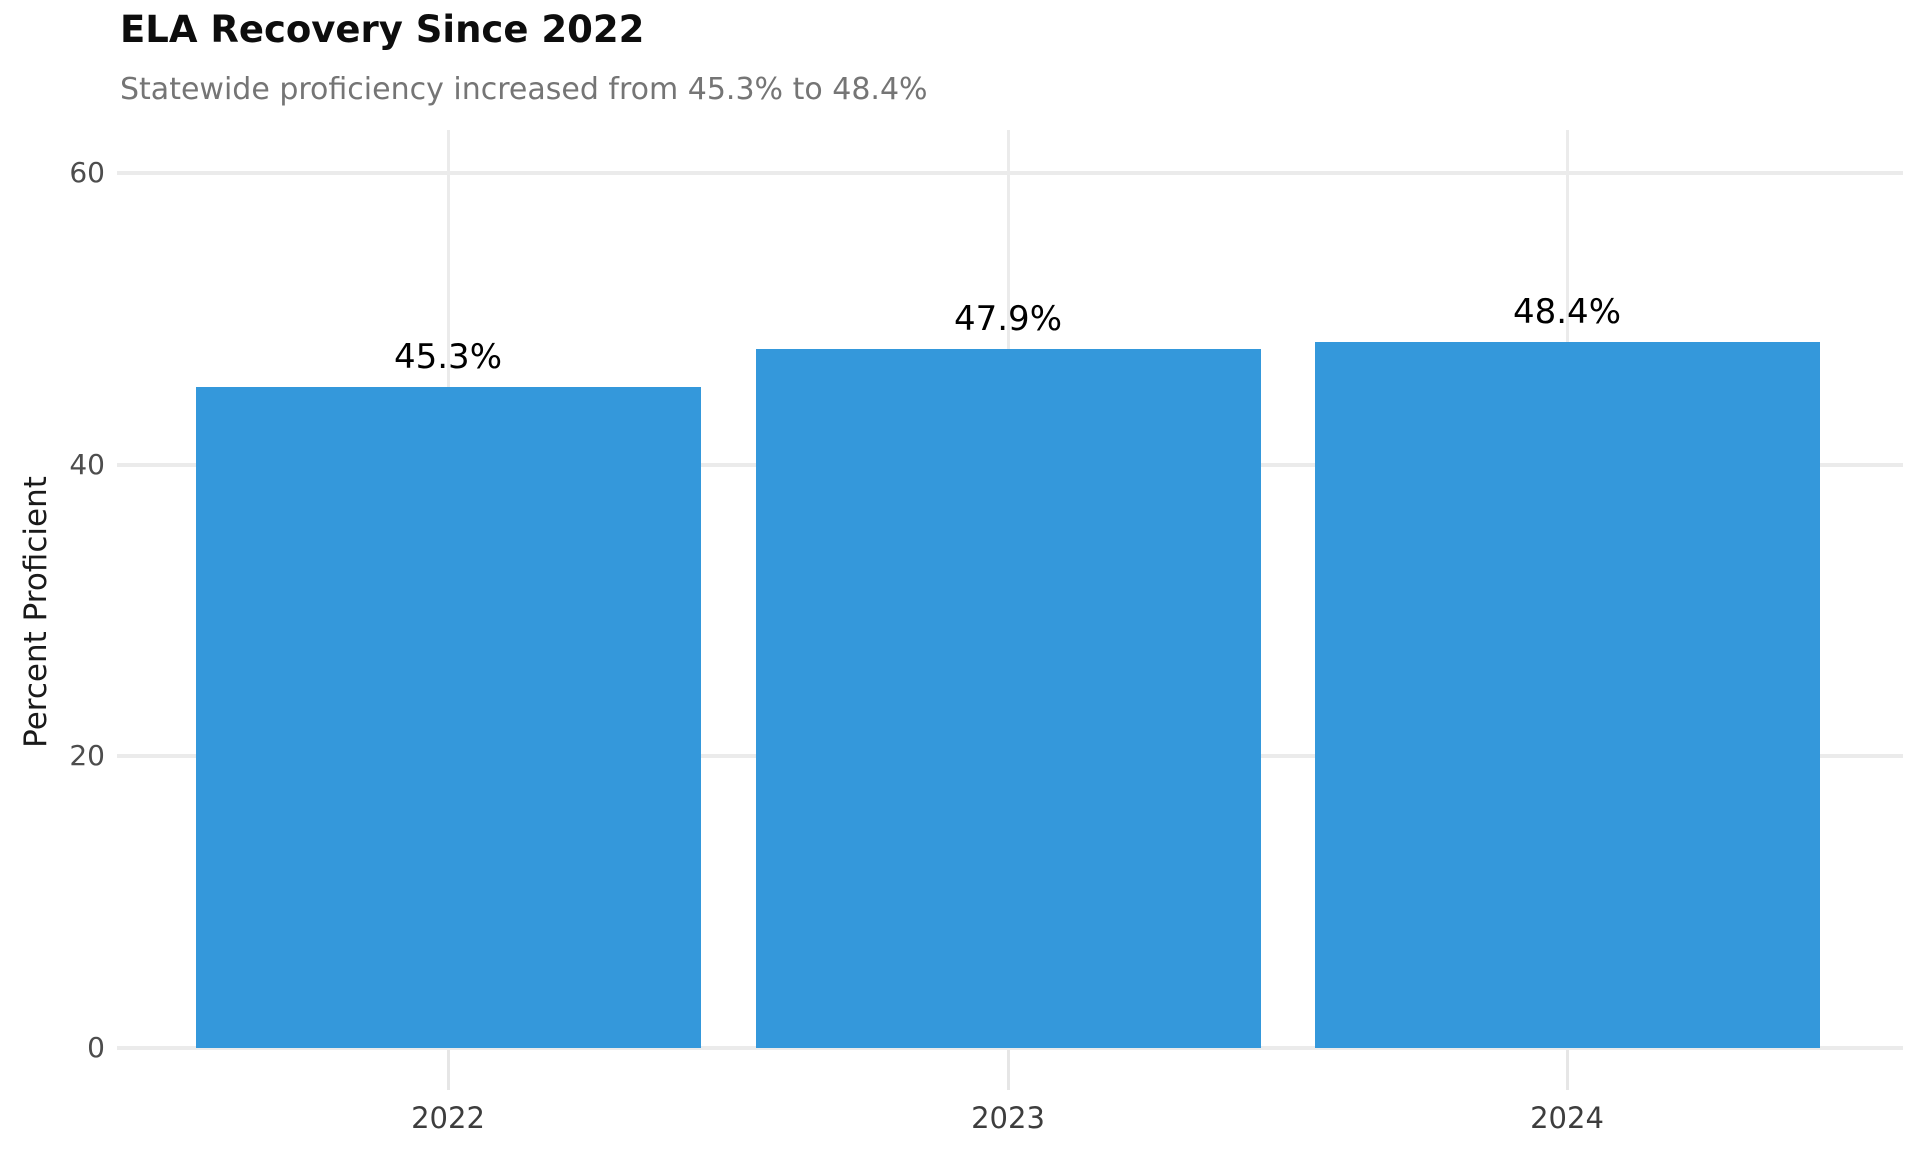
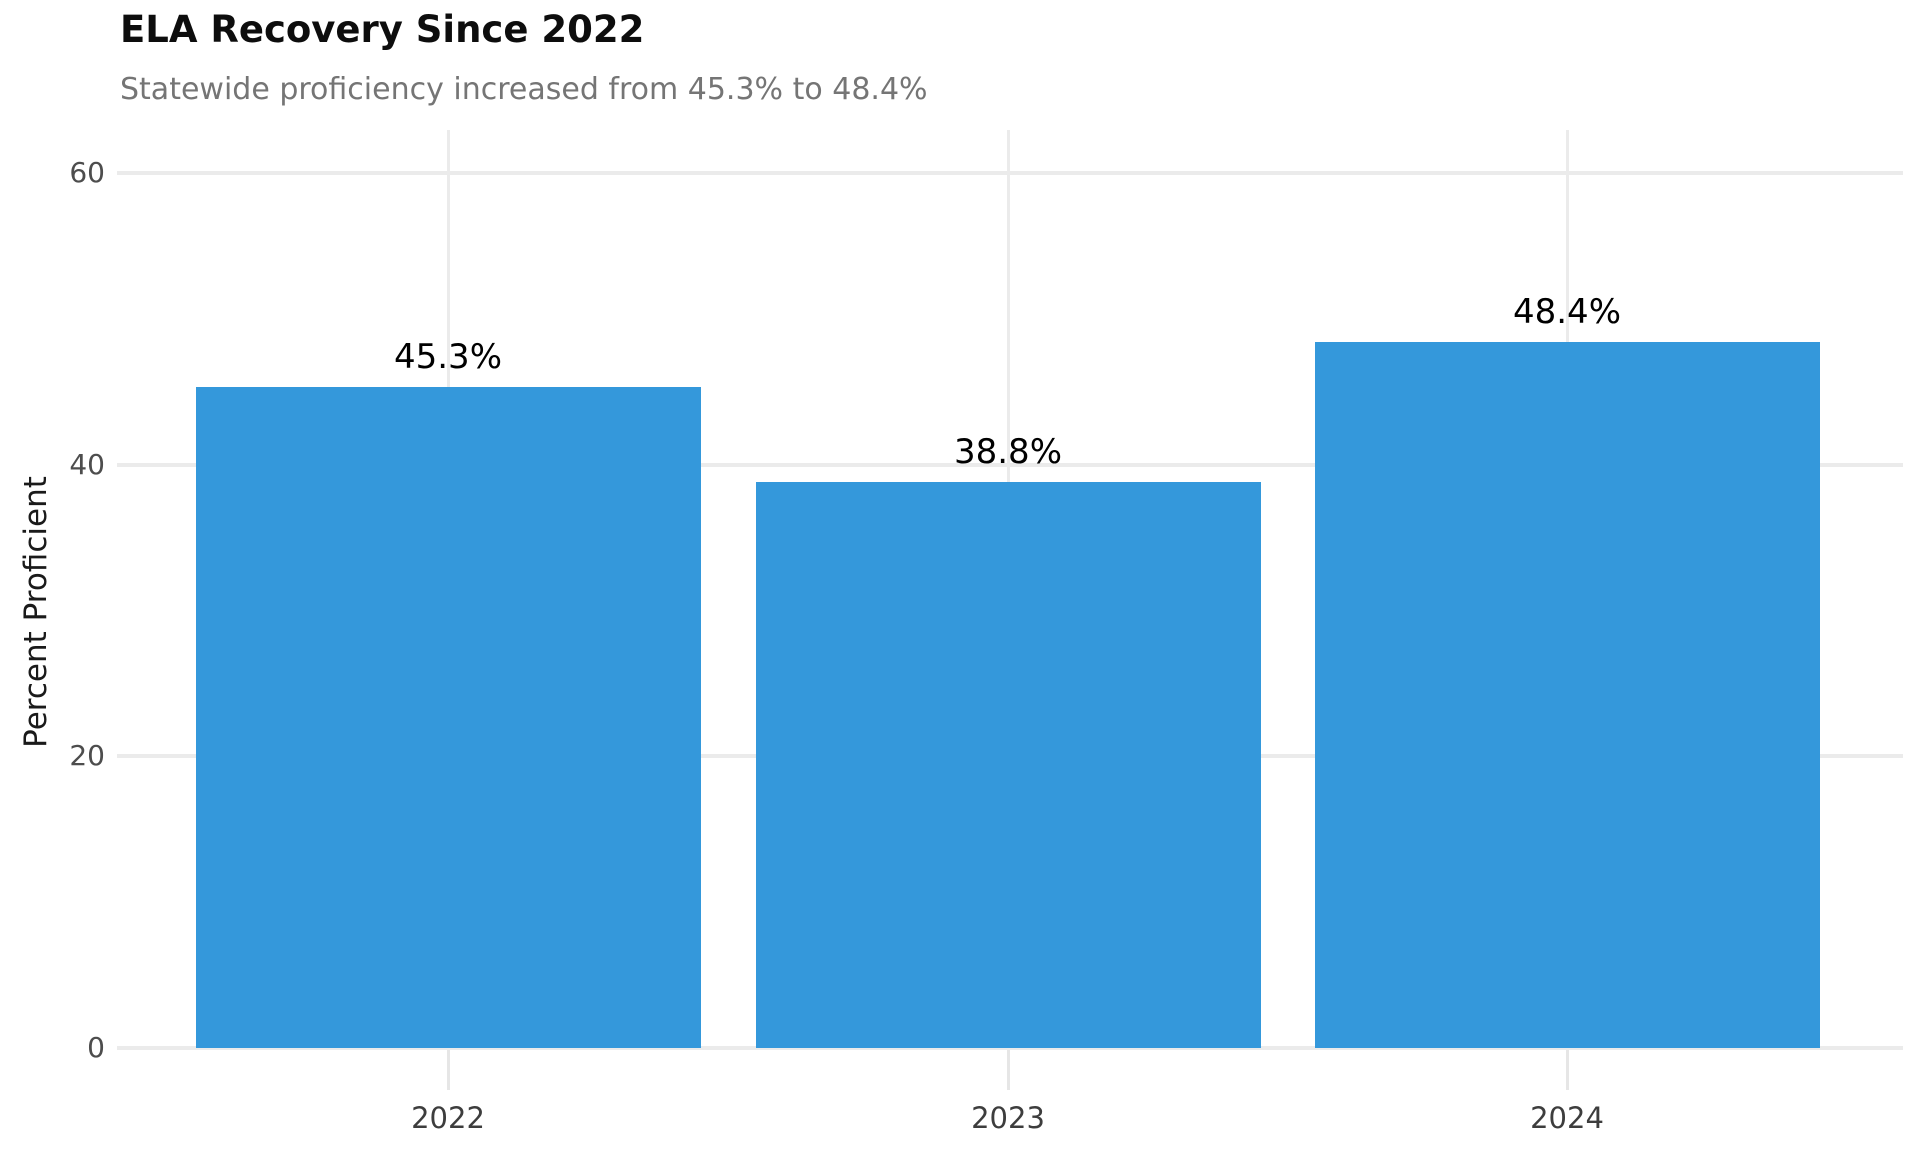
2023: 47.9% -> 38.8%
